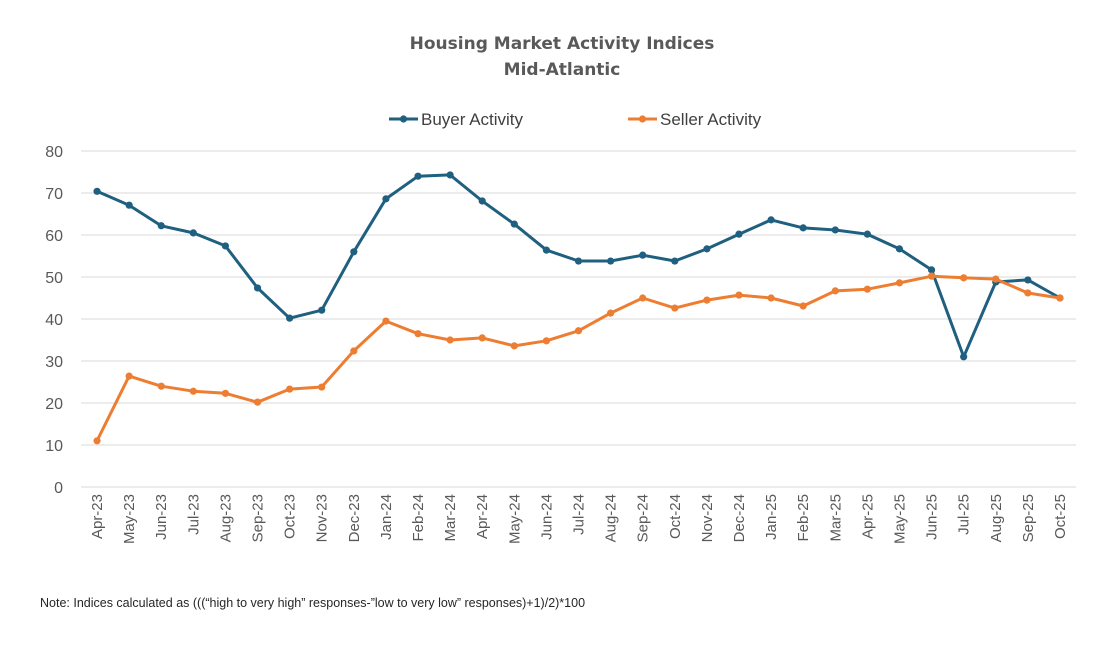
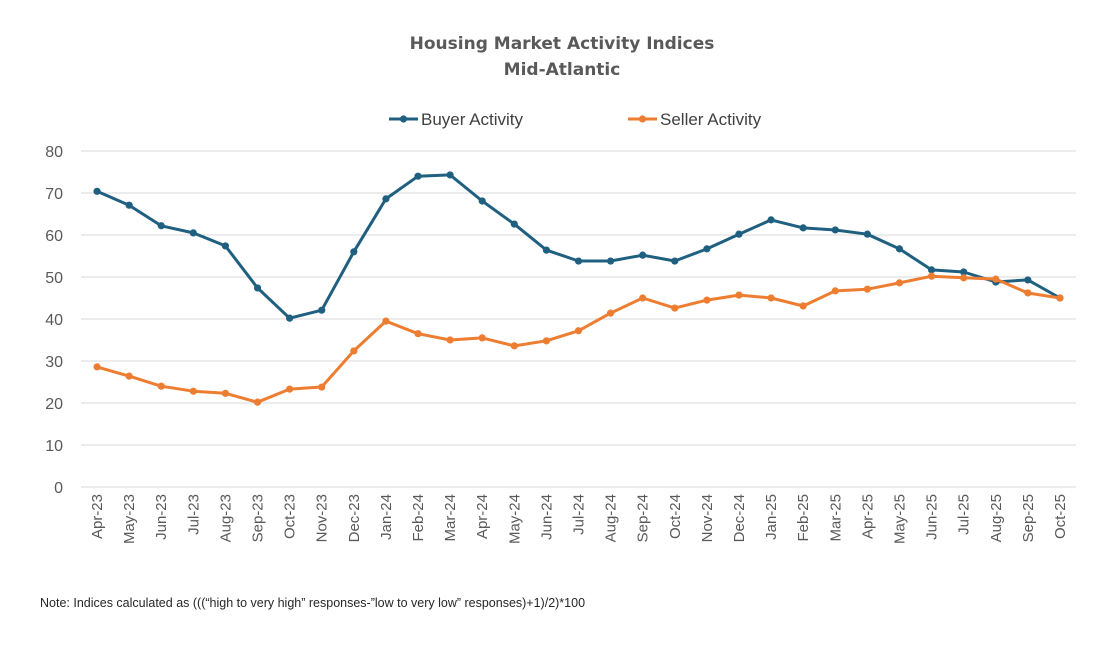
Seller Activity/Apr-23: 11 -> 29
Buyer Activity/Jul-25: 31 -> 51
